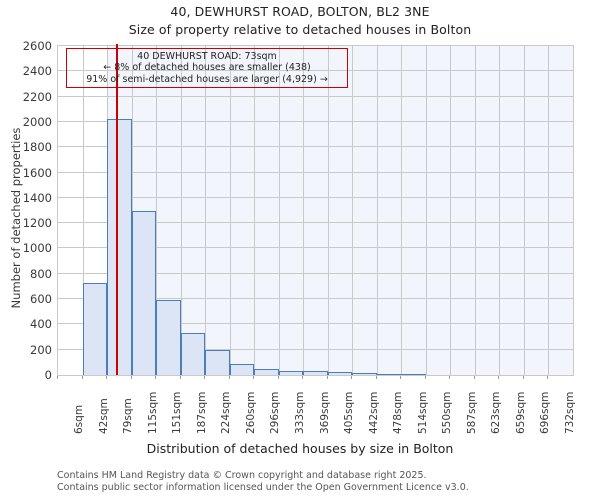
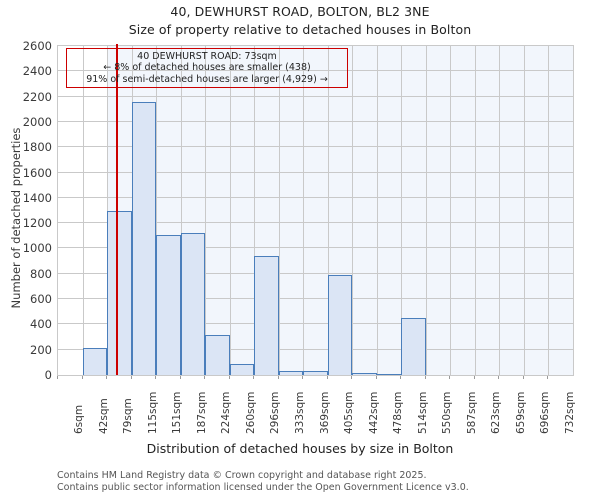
42sqm: 730 -> 210
79sqm: 2020 -> 1300
115sqm: 1300 -> 2160
151sqm: 600 -> 1110
187sqm: 330 -> 1120
224sqm: 200 -> 320
296sqm: 50 -> 940
405sqm: 20 -> 790
514sqm: 10 -> 450
